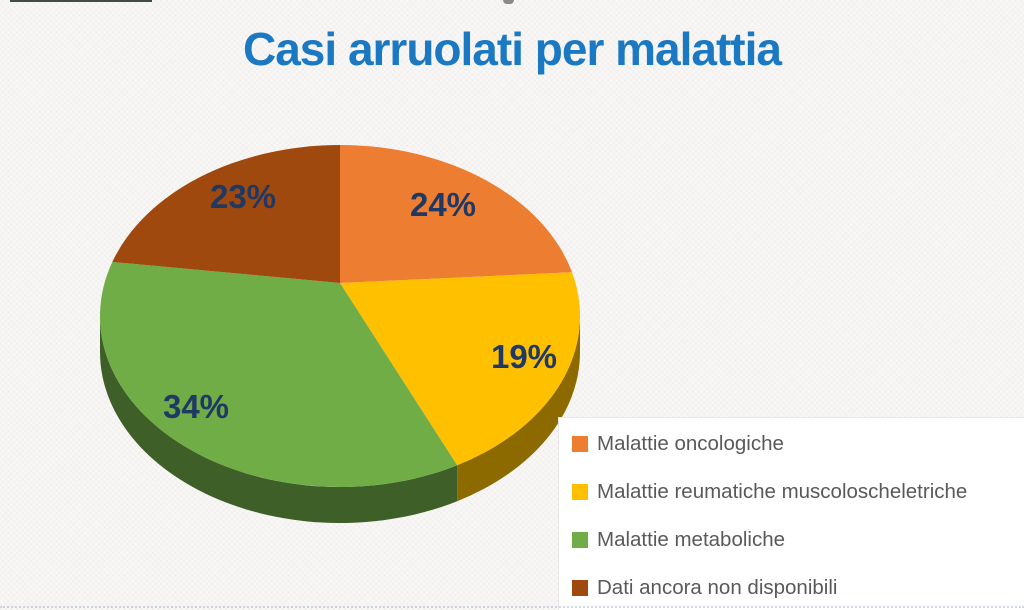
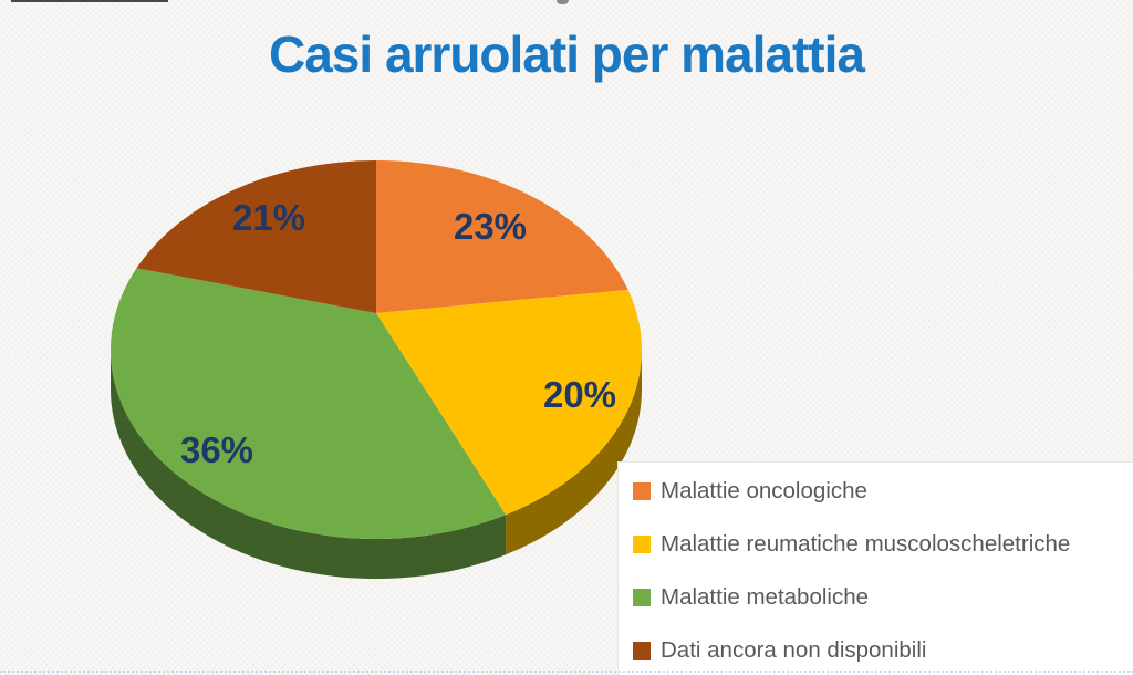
Malattie oncologiche: 24% -> 23%
Malattie reumatiche muscoloscheletriche: 19% -> 20%
Malattie metaboliche: 34% -> 36%
Dati ancora non disponibili: 23% -> 21%
